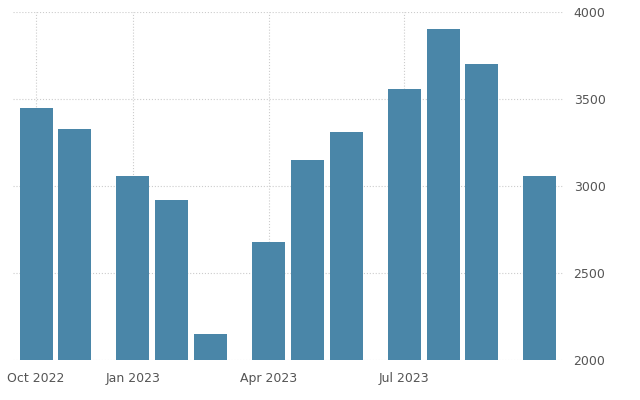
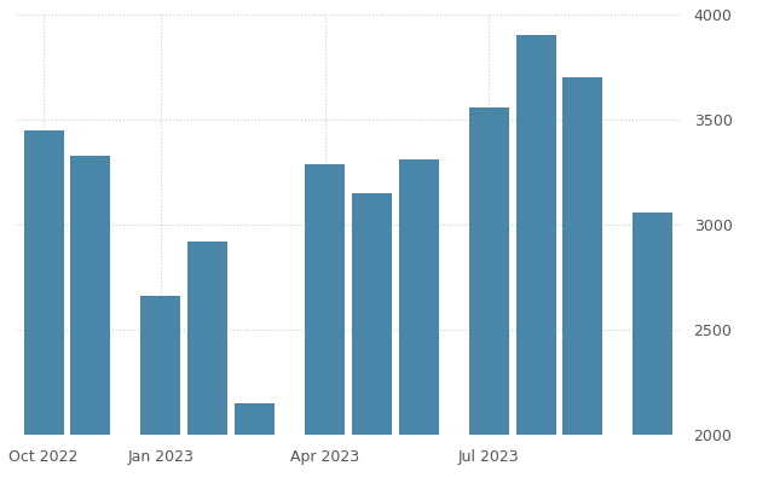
Jan 2023: 3060 -> 2660
Apr 2023: 2680 -> 3290
